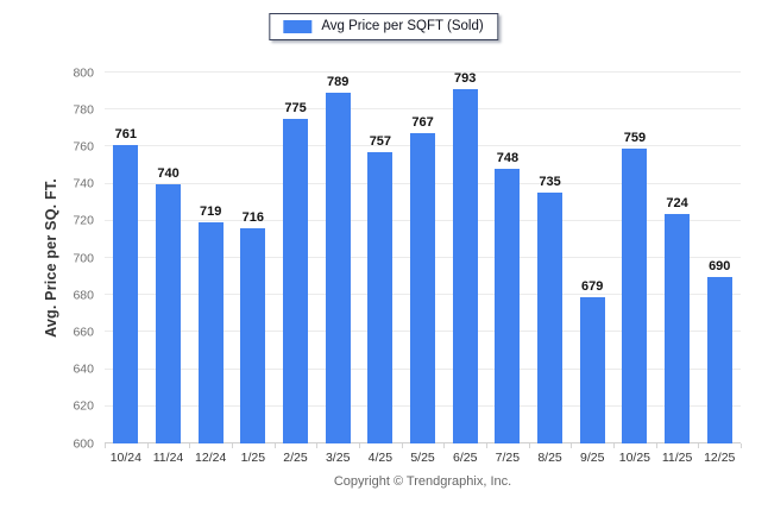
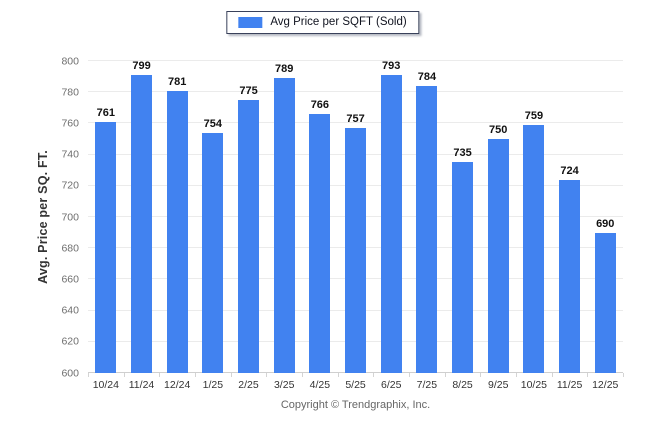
11/24: 740 -> 799
12/24: 719 -> 781
1/25: 716 -> 754
4/25: 757 -> 766
5/25: 767 -> 757
7/25: 748 -> 784
9/25: 679 -> 750
